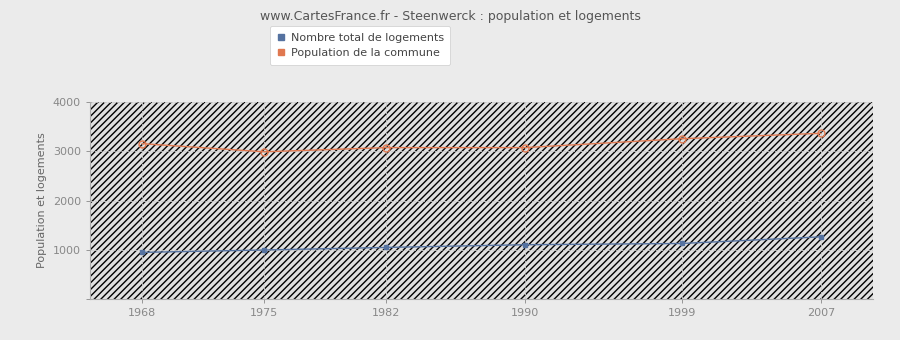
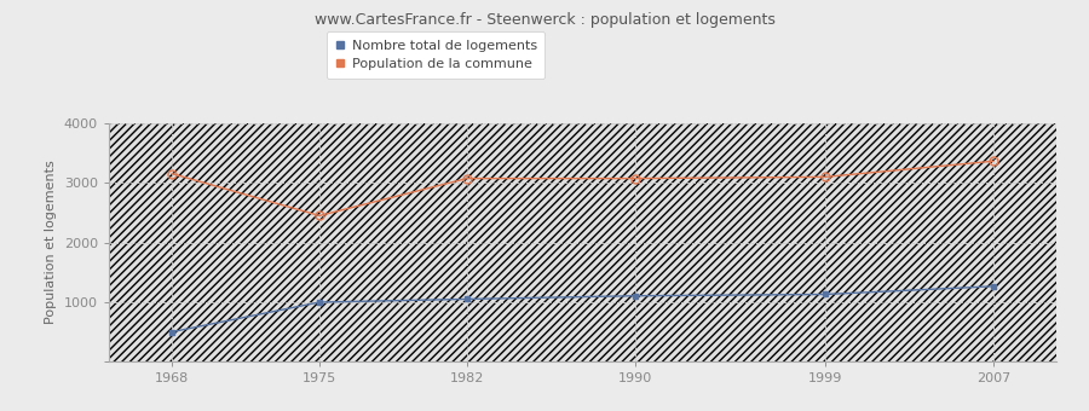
Nombre total de logements/1968: 950 -> 500
Population de la commune/1975: 2990 -> 2450
Population de la commune/1999: 3260 -> 3100
